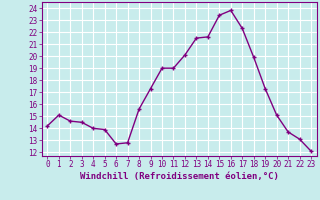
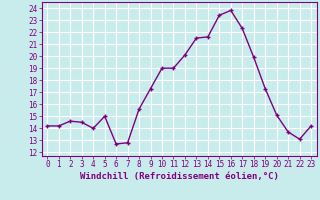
1: 15.1 -> 14.2
5: 13.9 -> 15.0
23: 12.1 -> 14.2
